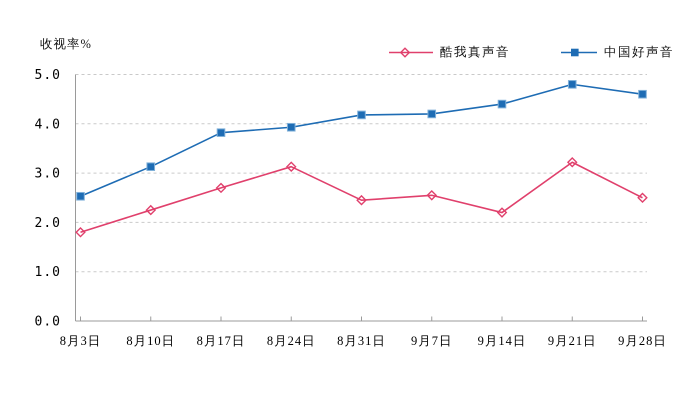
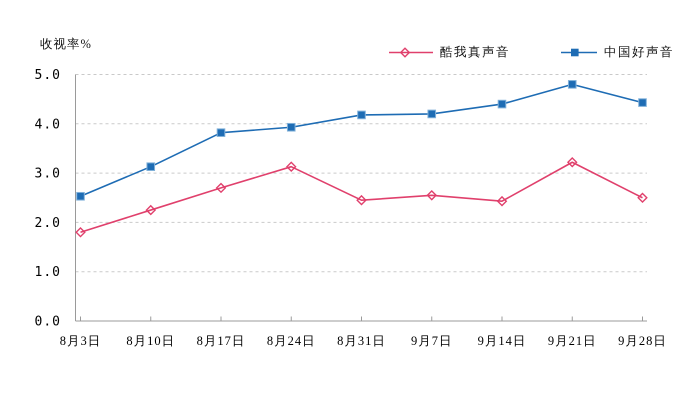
酷我真声音/9月14日: 2.2 -> 2.4
中国好声音/9月28日: 4.6 -> 4.4
